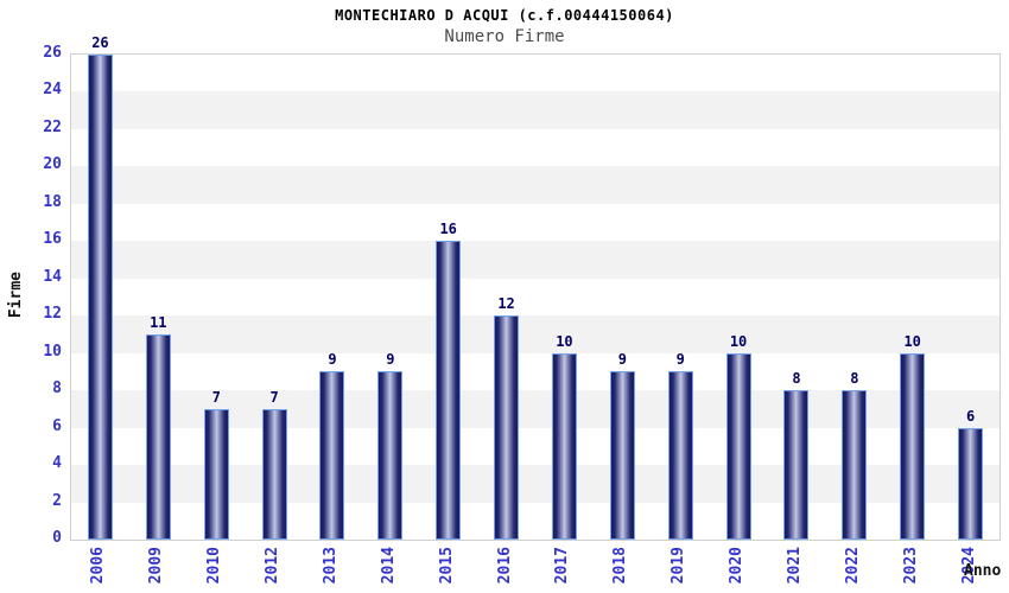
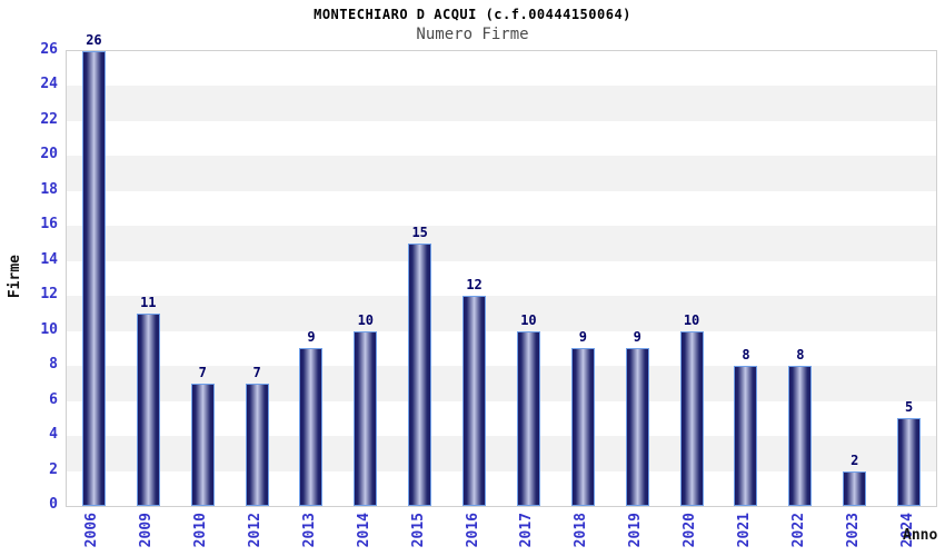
2014: 9 -> 10
2015: 16 -> 15
2023: 10 -> 2
2024: 6 -> 5
